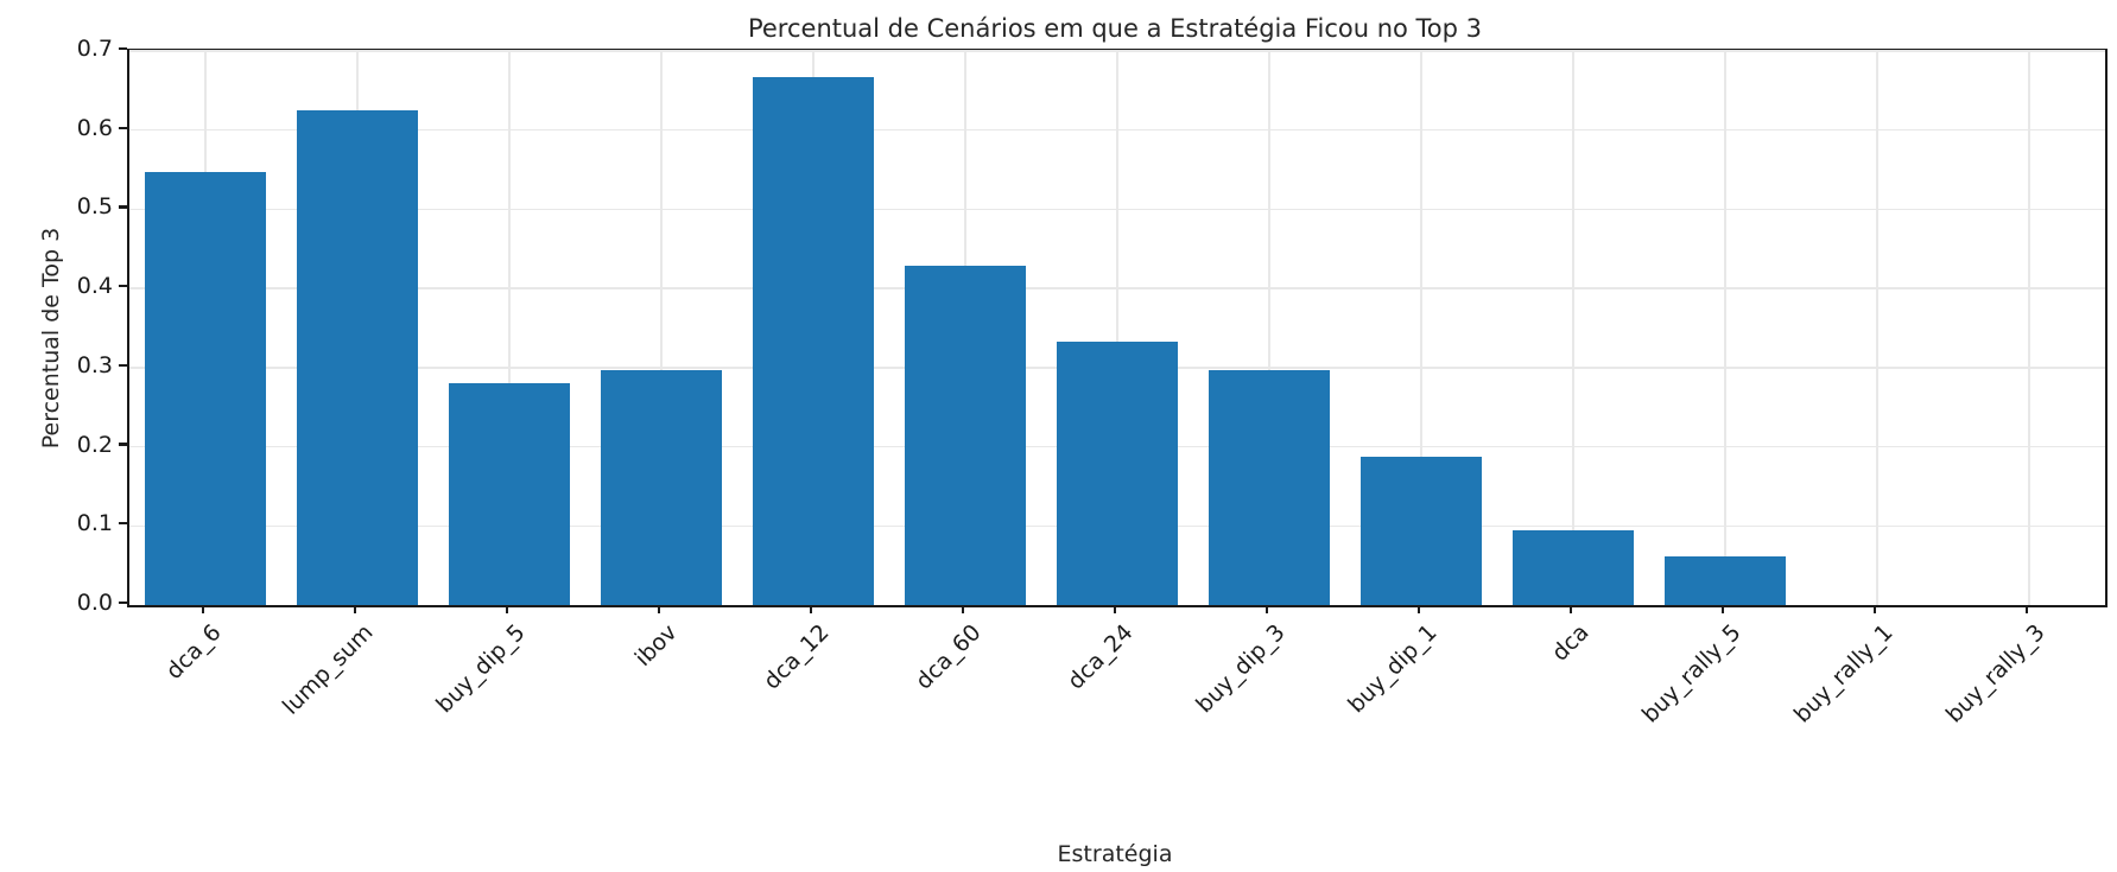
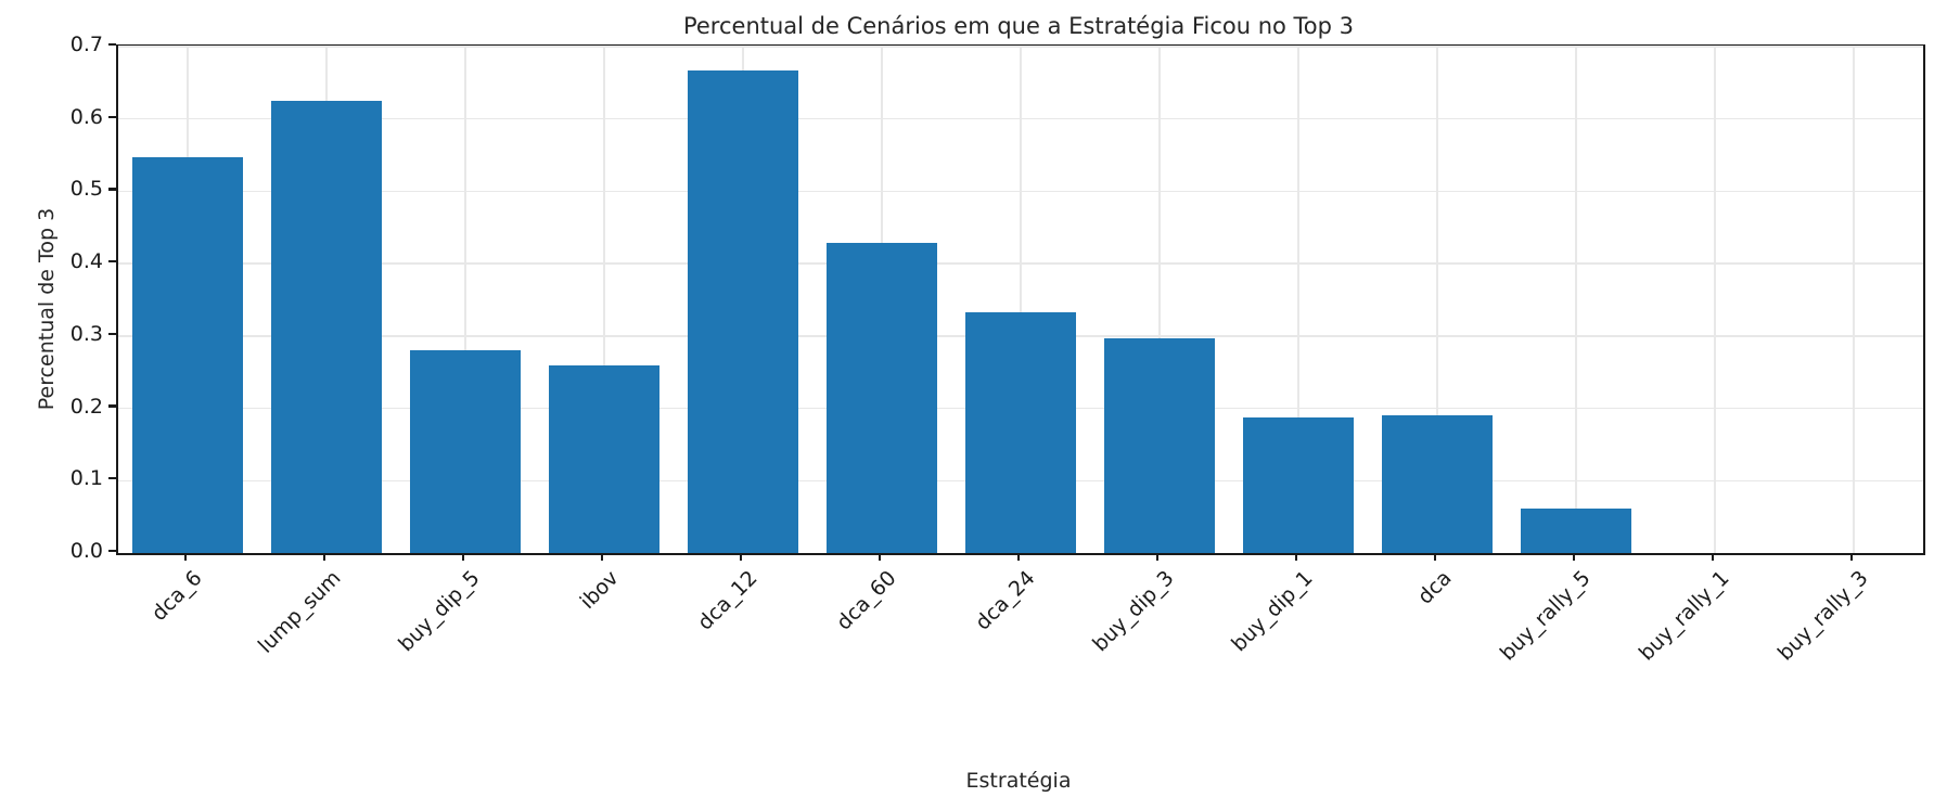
ibov: 0.30 -> 0.26
dca: 0.09 -> 0.19
